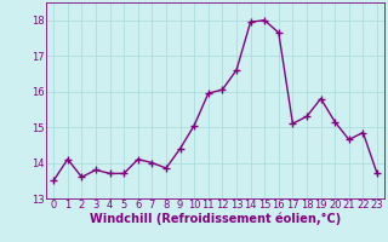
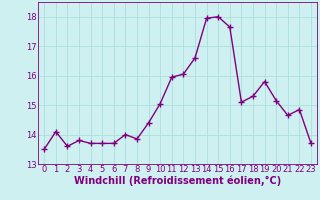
6: 14.10 -> 13.70
